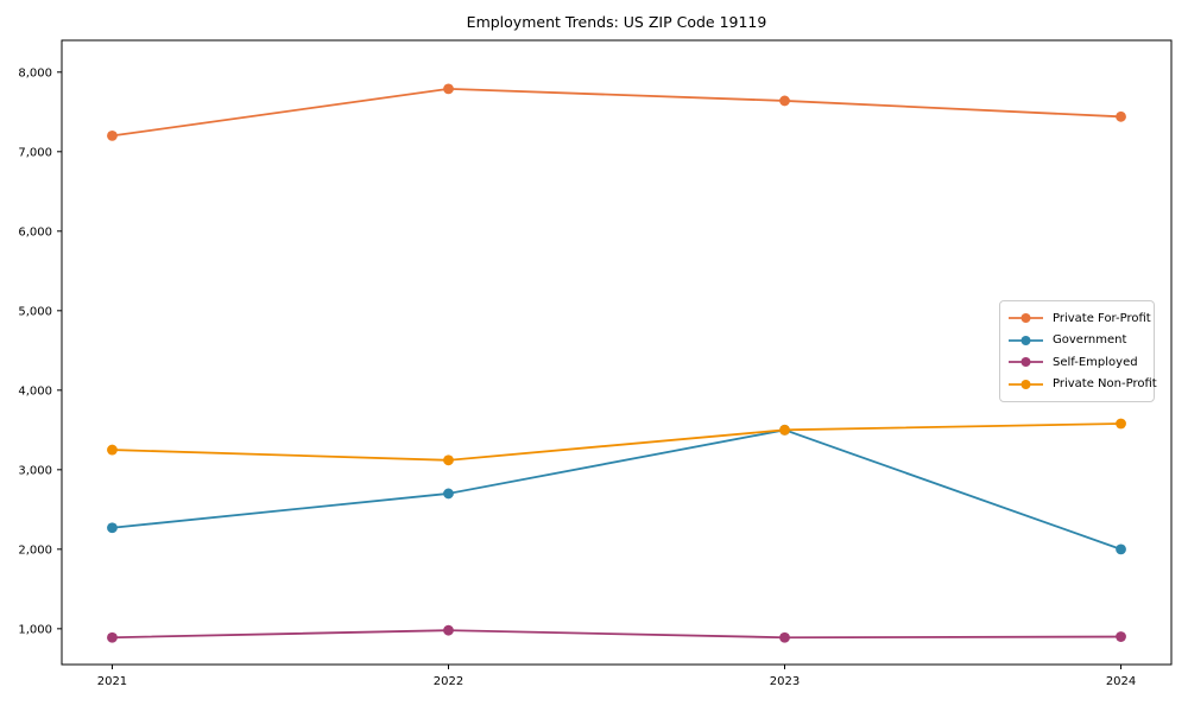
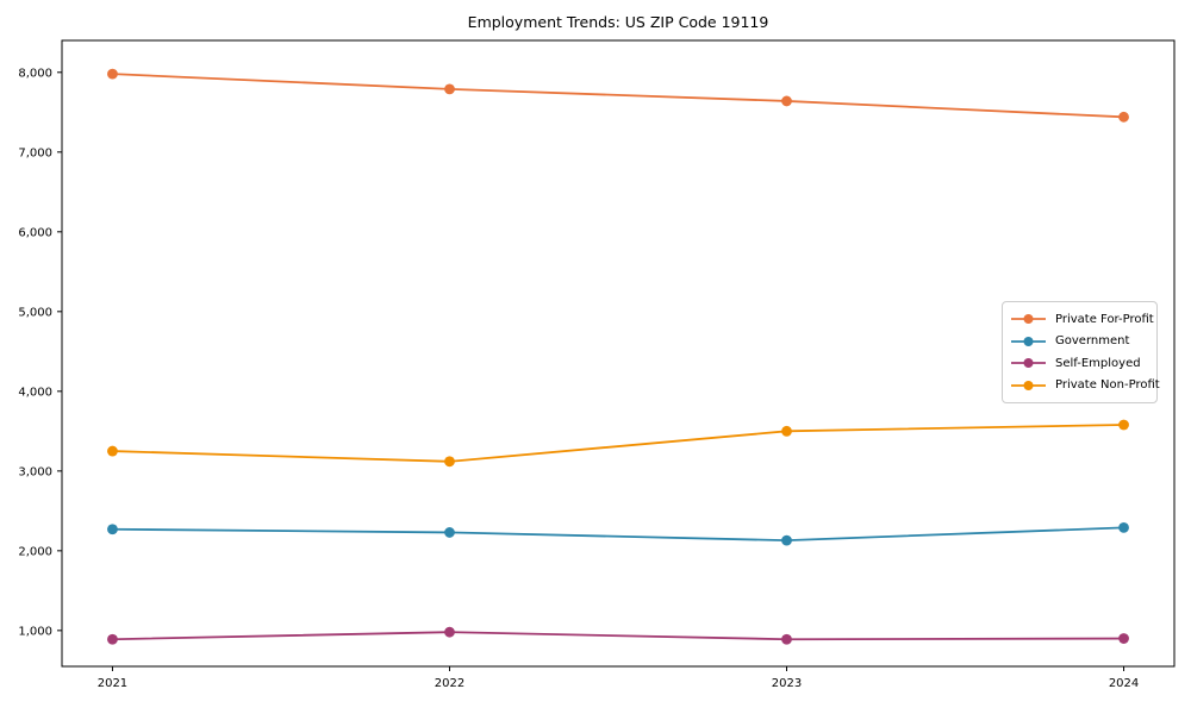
Private For-Profit/2021: 7200 -> 8000
Government/2022: 2700 -> 2200
Government/2023: 3500 -> 2100
Government/2024: 2000 -> 2300
